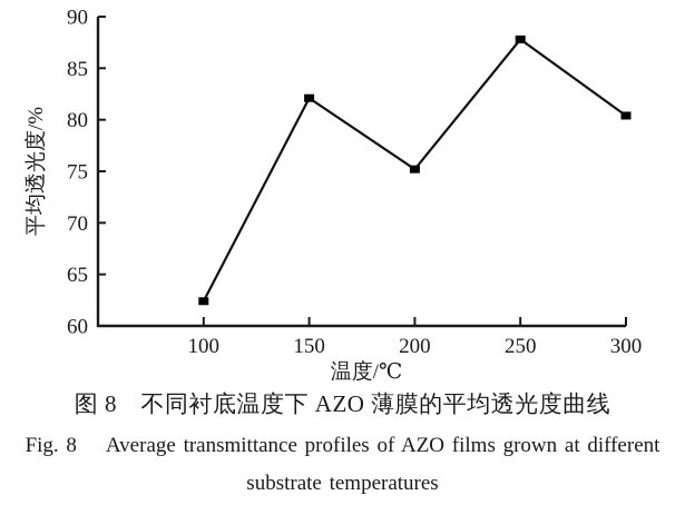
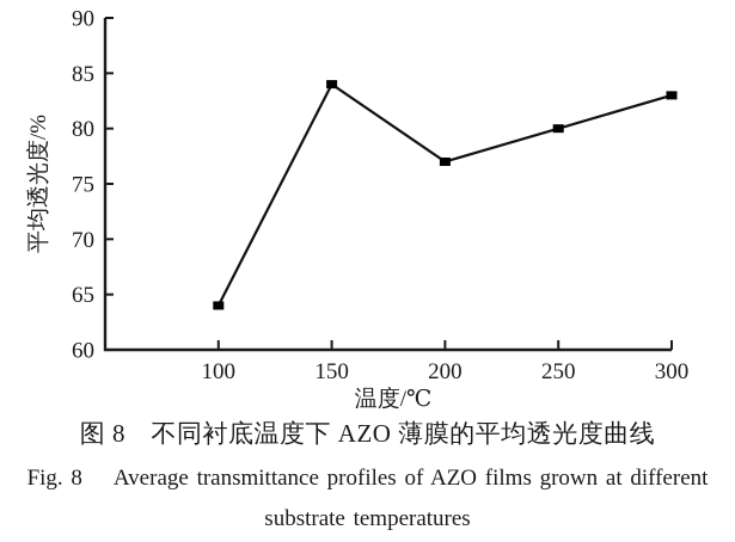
100: 62 -> 64
150: 82 -> 84
200: 75 -> 77
250: 88 -> 80
300: 80 -> 83
